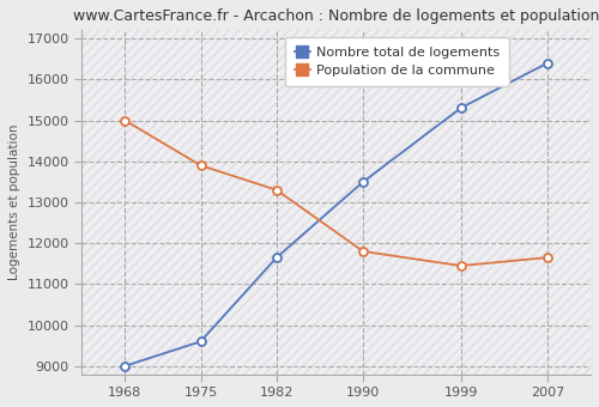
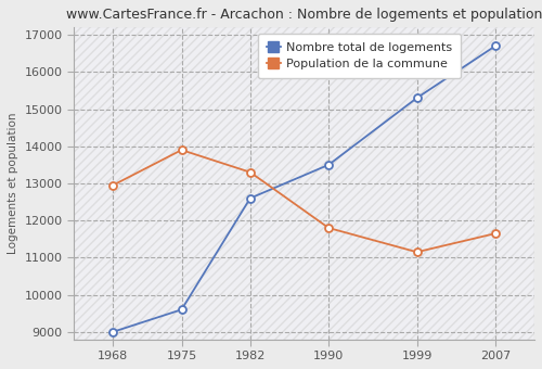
Population de la commune/1968: 15000 -> 12950
Nombre total de logements/1982: 11650 -> 12600
Population de la commune/1999: 11450 -> 11150
Nombre total de logements/2007: 16400 -> 16700
